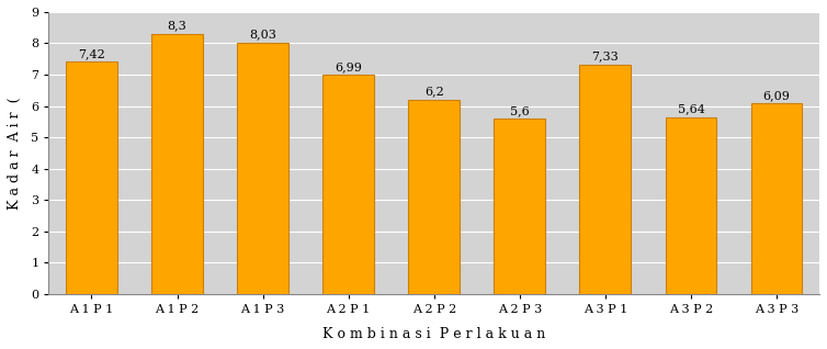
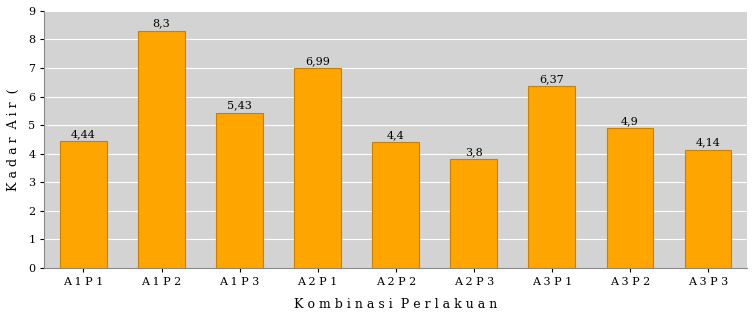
A 1 P 1: 7,42 -> 4,44
A 1 P 3: 8,03 -> 5,43
A 2 P 2: 6,2 -> 4,4
A 2 P 3: 5,6 -> 3,8
A 3 P 1: 7,33 -> 6,37
A 3 P 2: 5,64 -> 4,9
A 3 P 3: 6,09 -> 4,14
